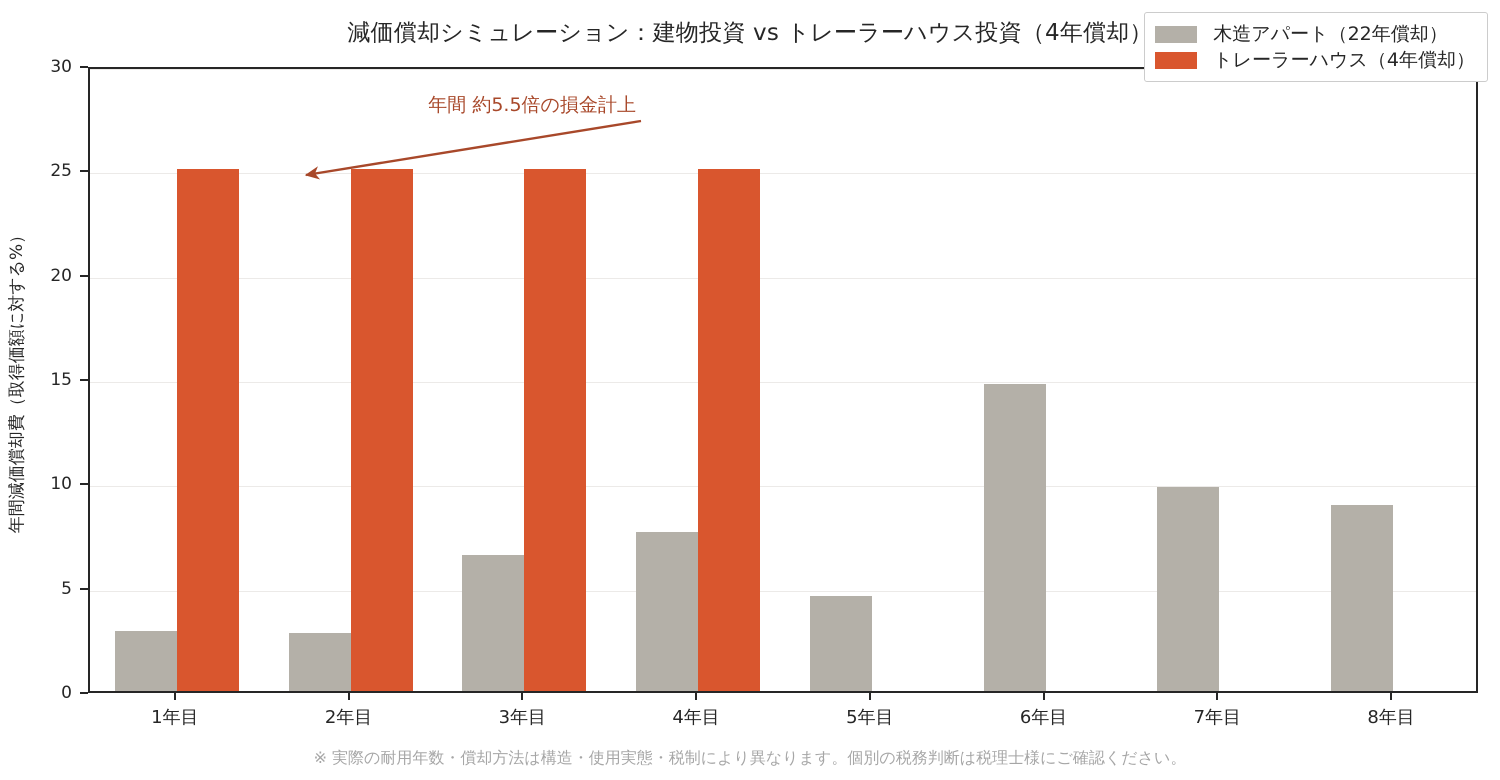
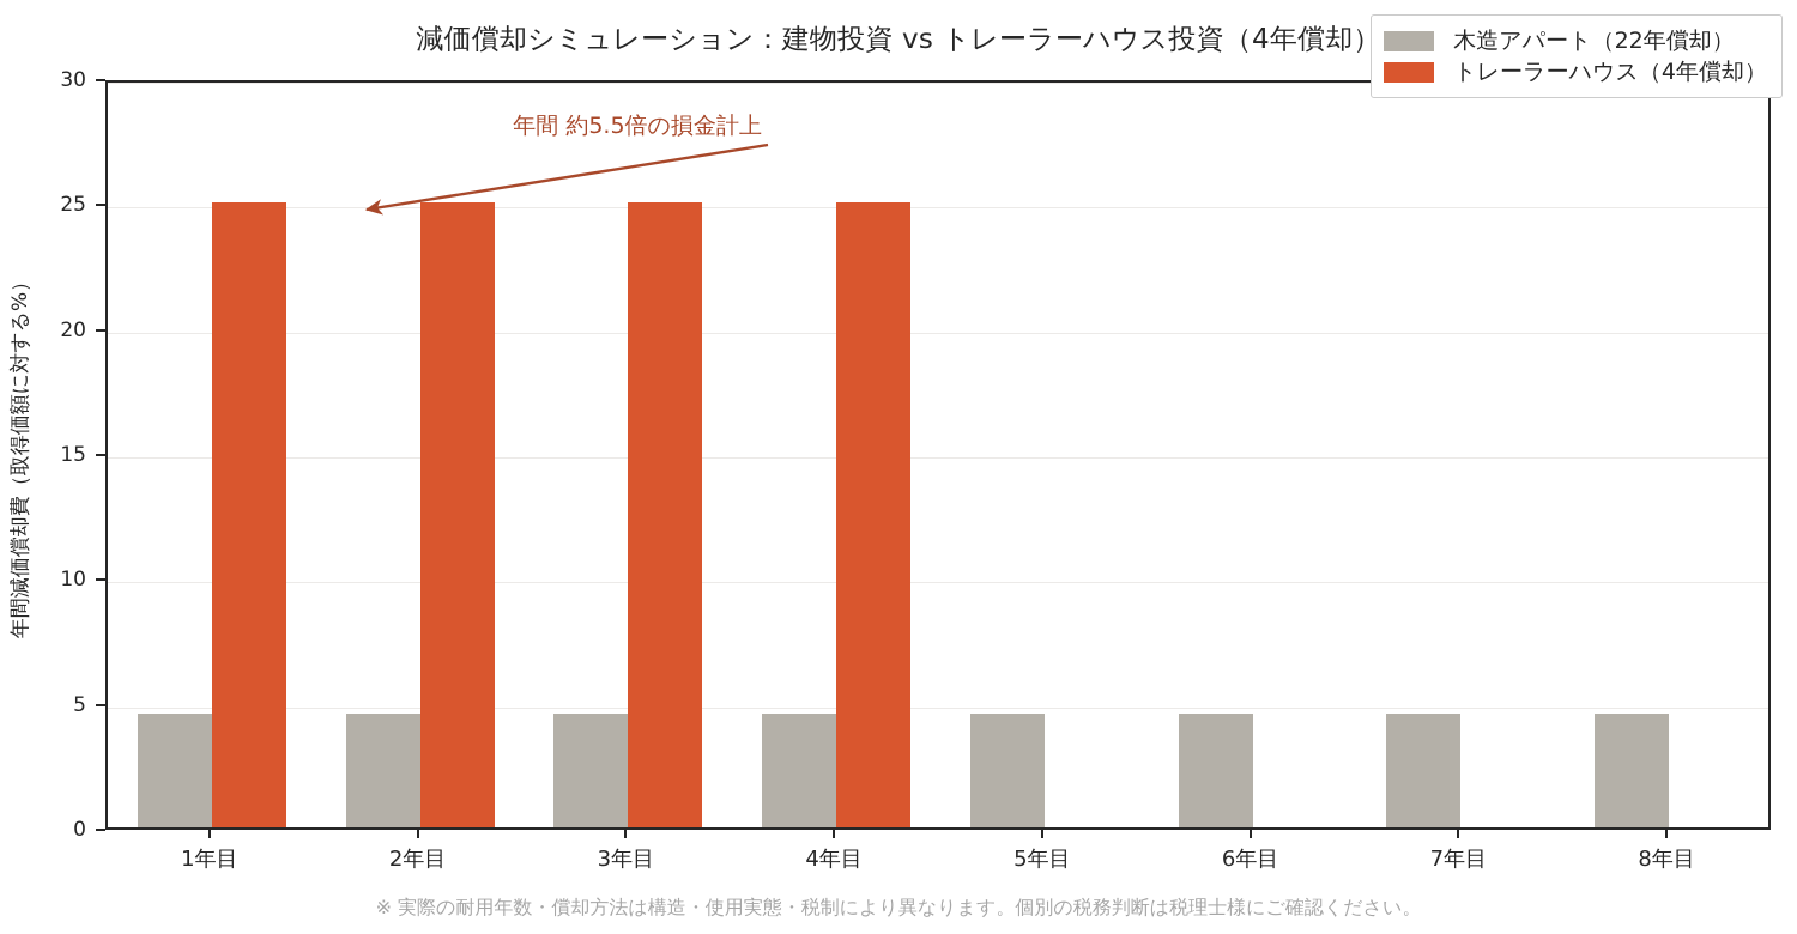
木造アパート（22年償却）/1年目: 2.9 -> 4.5
木造アパート（22年償却）/2年目: 2.8 -> 4.5
木造アパート（22年償却）/3年目: 6.5 -> 4.5
木造アパート（22年償却）/4年目: 7.6 -> 4.5
木造アパート（22年償却）/6年目: 14.7 -> 4.5
木造アパート（22年償却）/7年目: 9.8 -> 4.5
木造アパート（22年償却）/8年目: 8.9 -> 4.5
